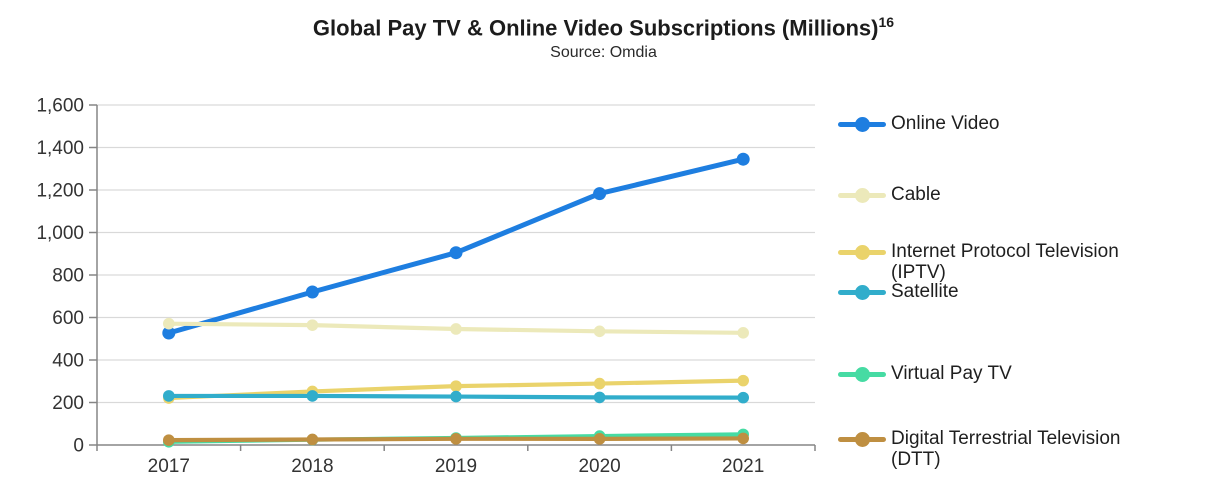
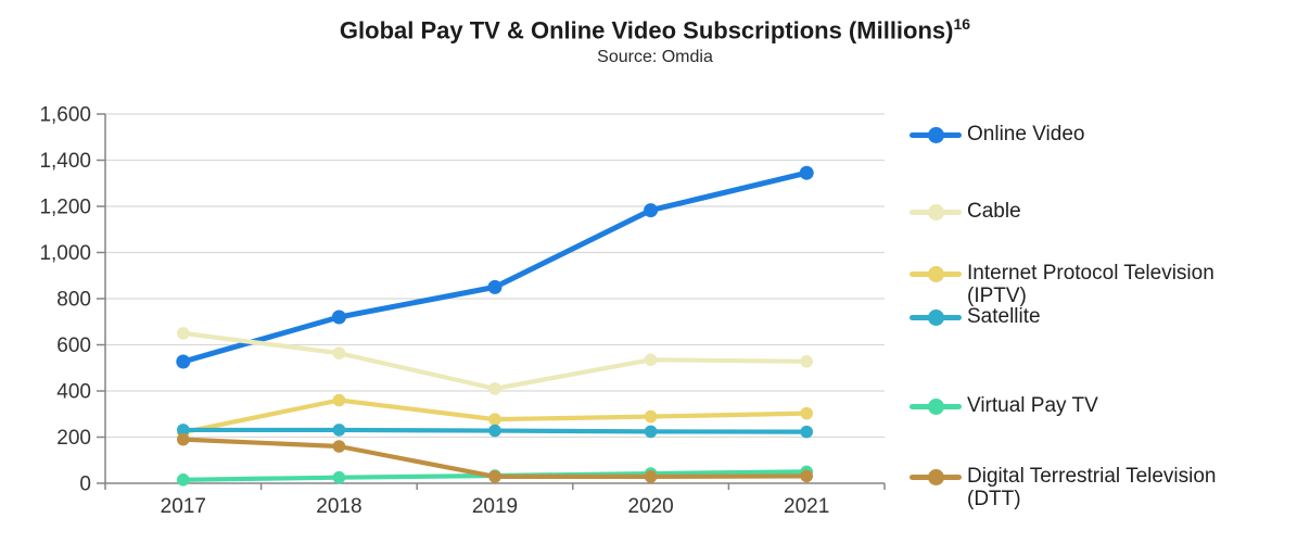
Cable/2017: 570 -> 650
Digital Terrestrial Television (DTT)/2017: 20 -> 190
Internet Protocol Television (IPTV)/2018: 250 -> 360
Digital Terrestrial Television (DTT)/2018: 30 -> 160
Online Video/2019: 900 -> 850
Cable/2019: 550 -> 410
